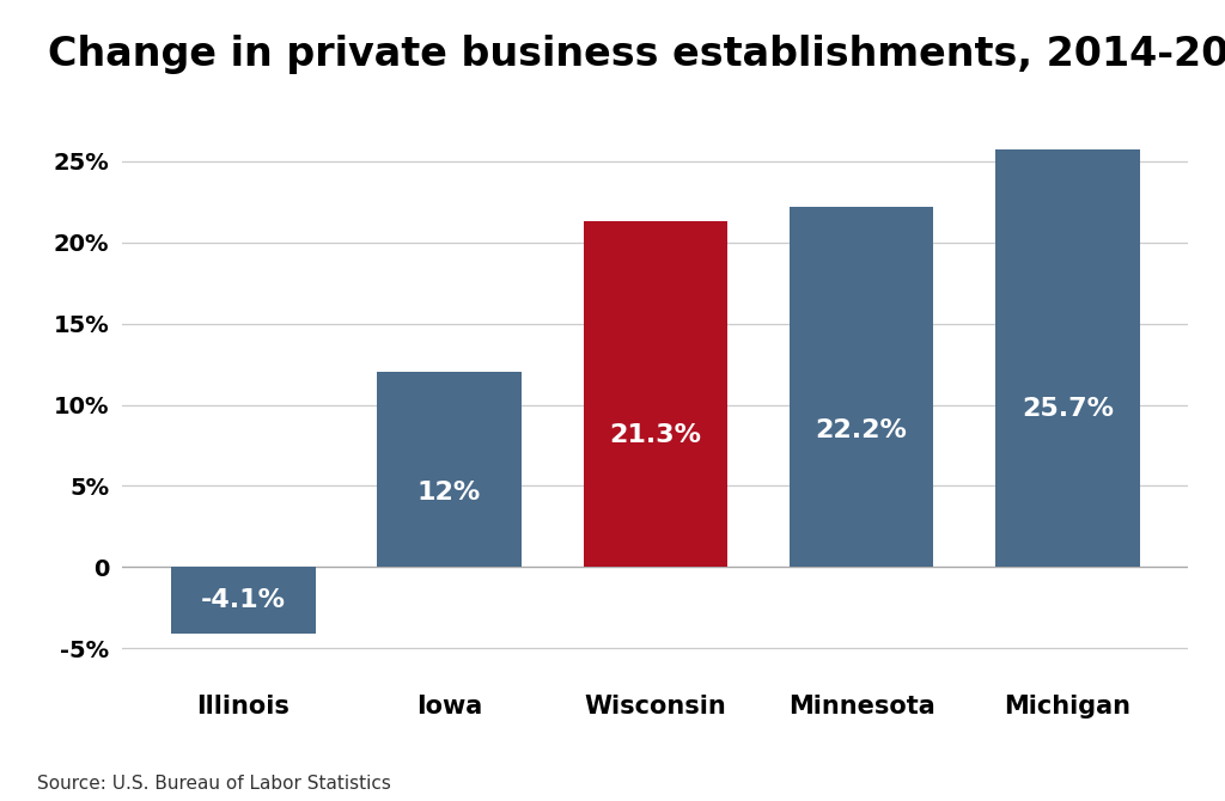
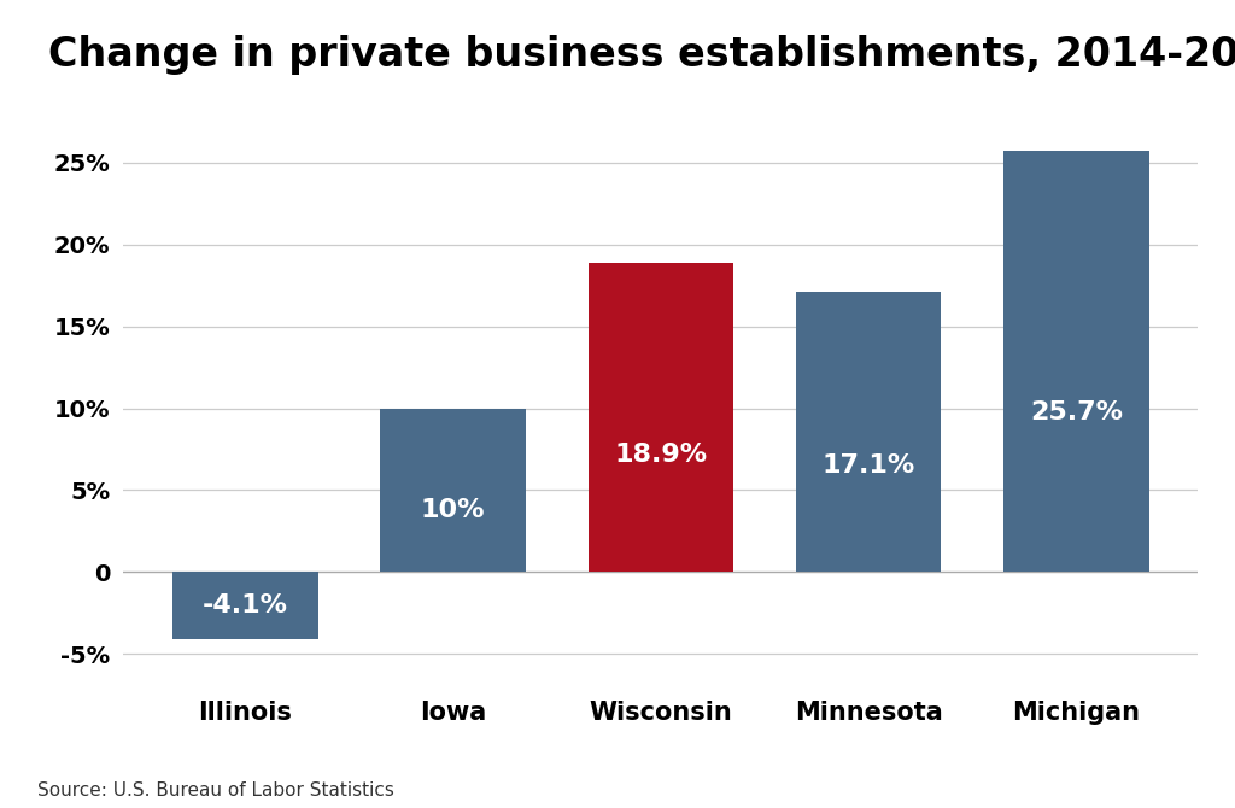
Iowa: 12% -> 10%
Wisconsin: 21.3% -> 18.9%
Minnesota: 22.2% -> 17.1%
